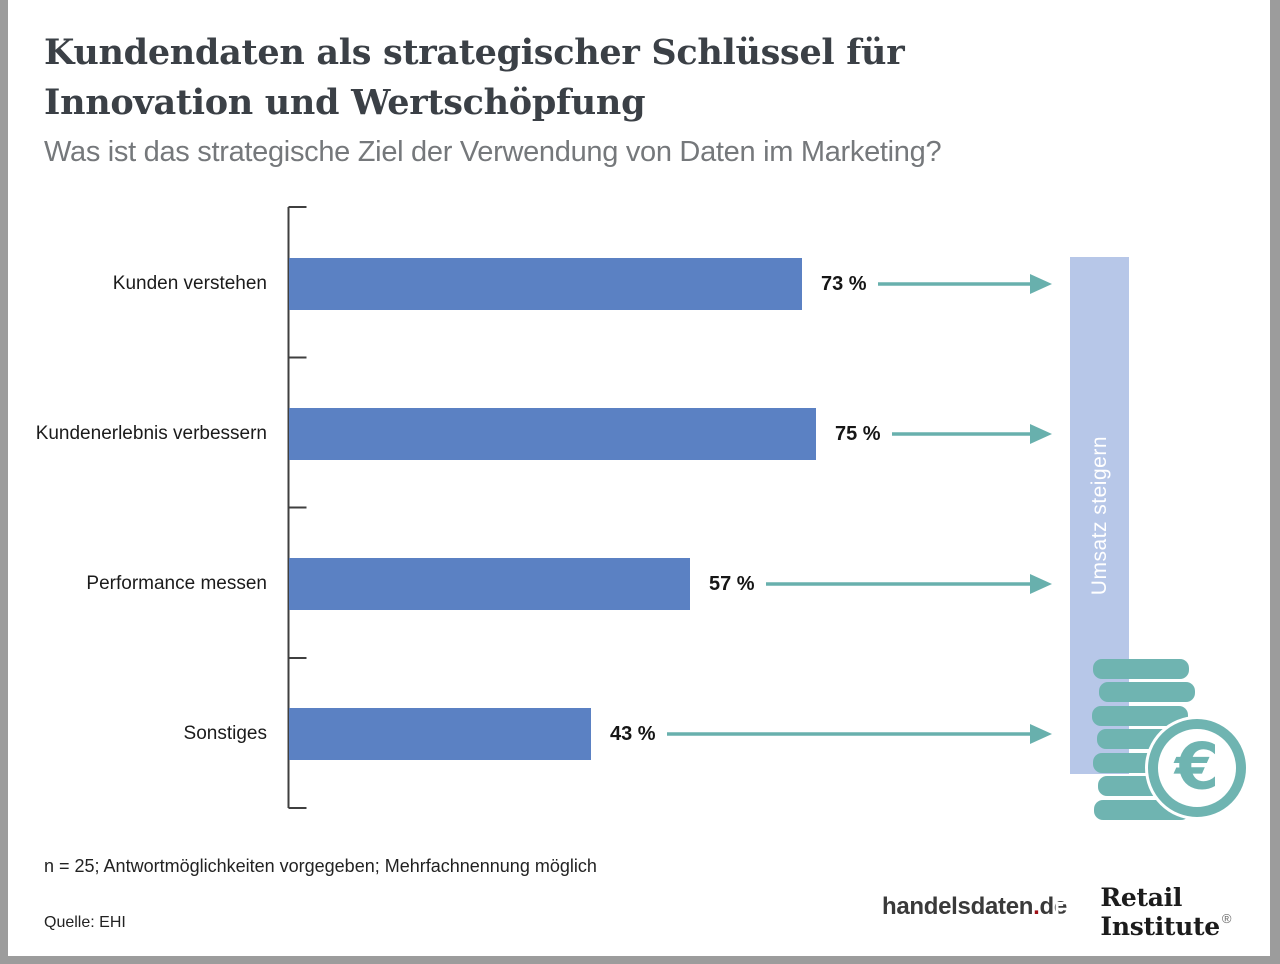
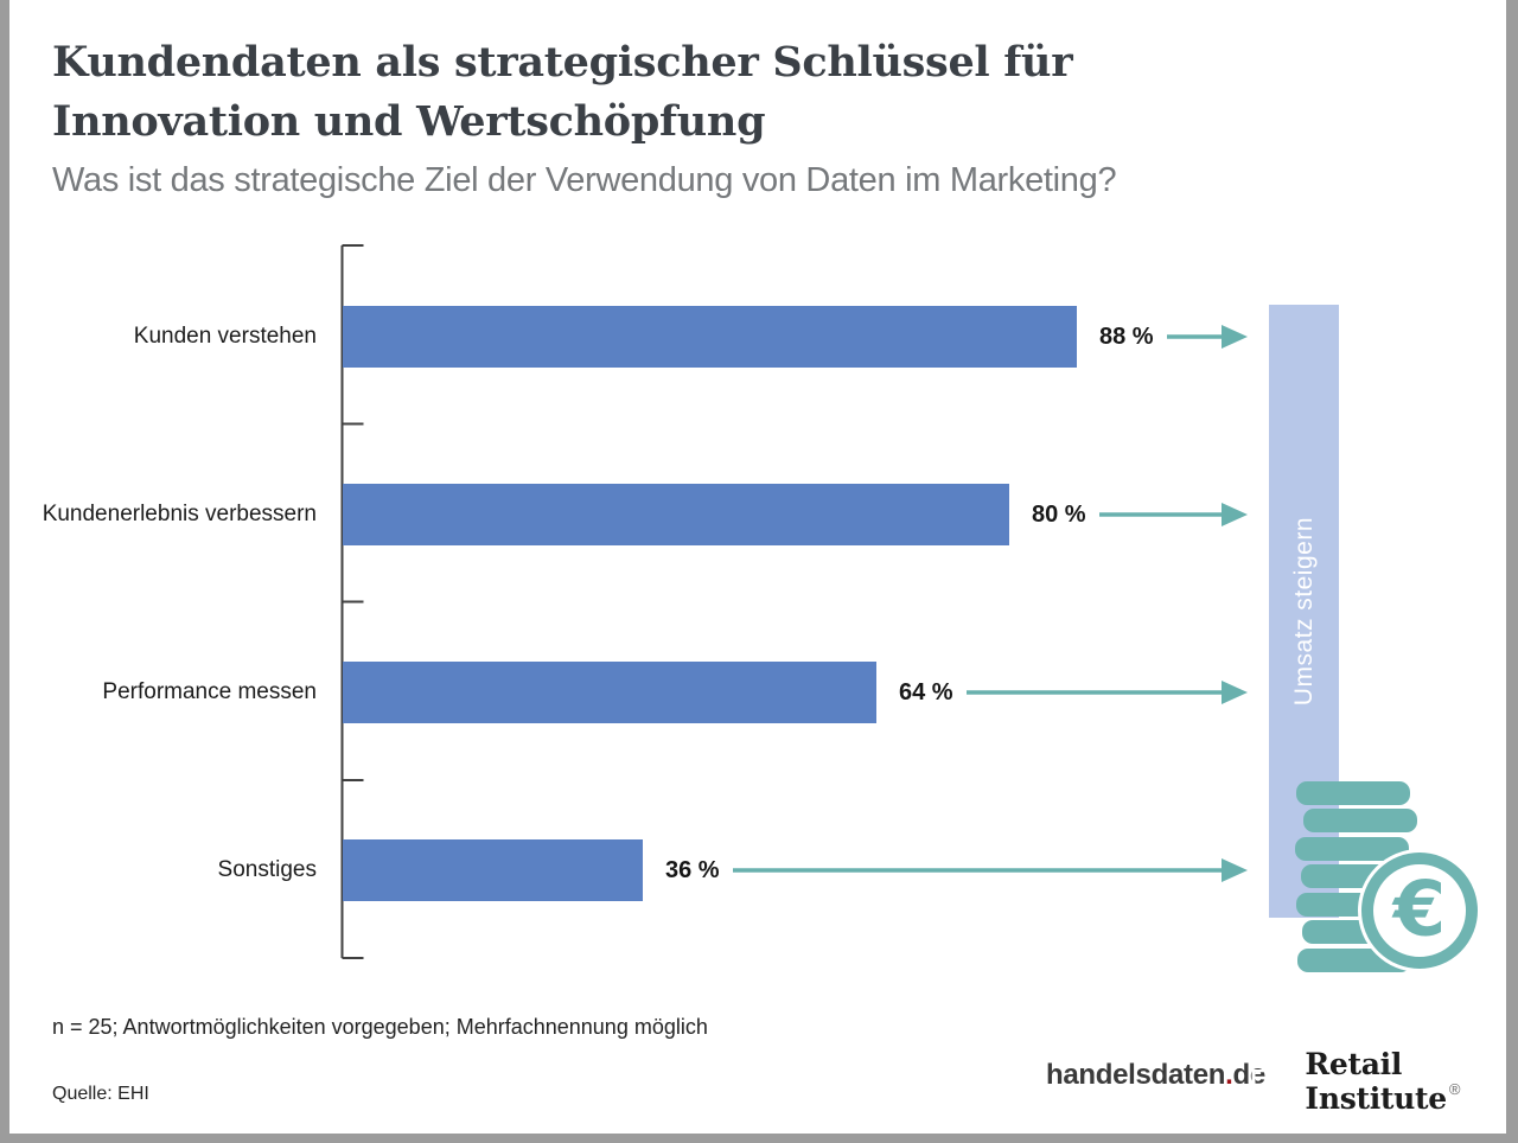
Kunden verstehen: 73 -> 88
Kundenerlebnis verbessern: 75 -> 80
Performance messen: 57 -> 64
Sonstiges: 43 -> 36
